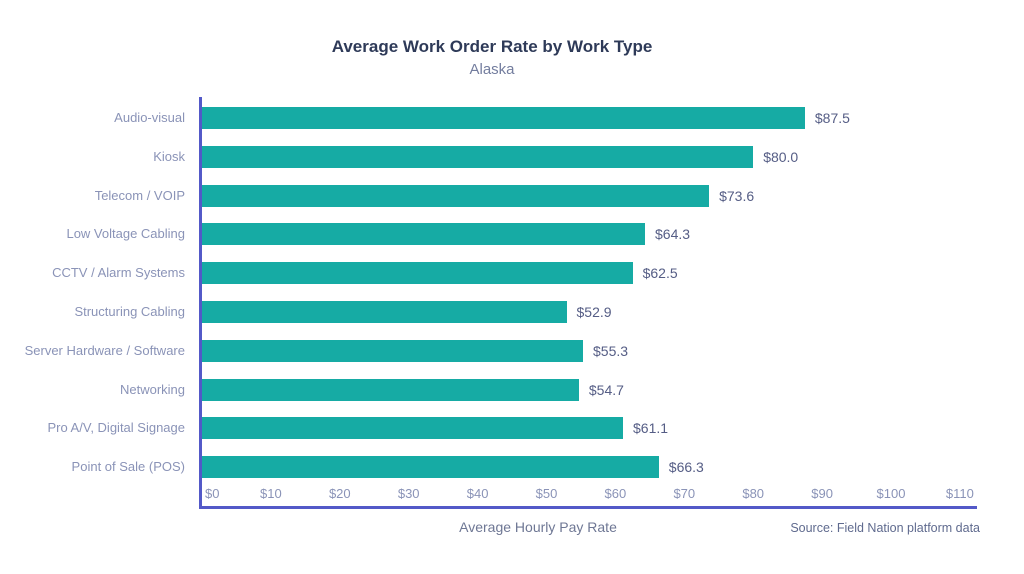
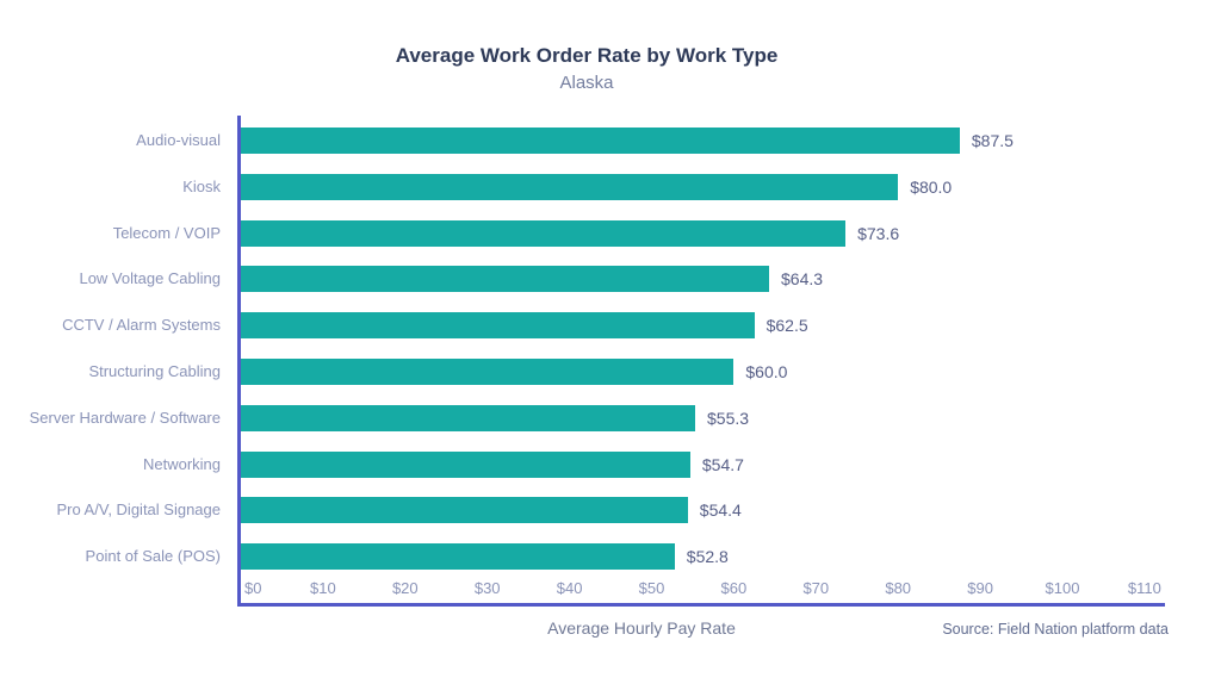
Structuring Cabling: $52.9 -> $60.0
Pro A/V, Digital Signage: $61.1 -> $54.4
Point of Sale (POS): $66.3 -> $52.8
